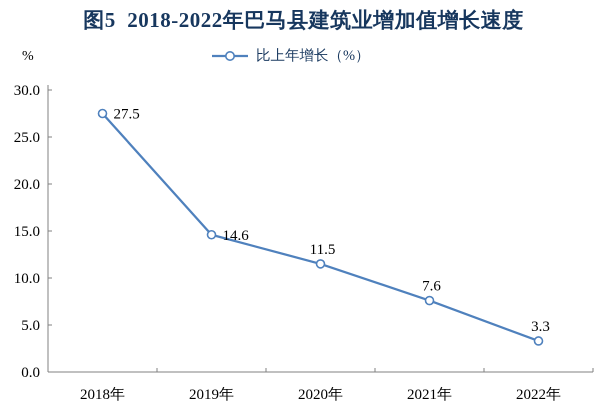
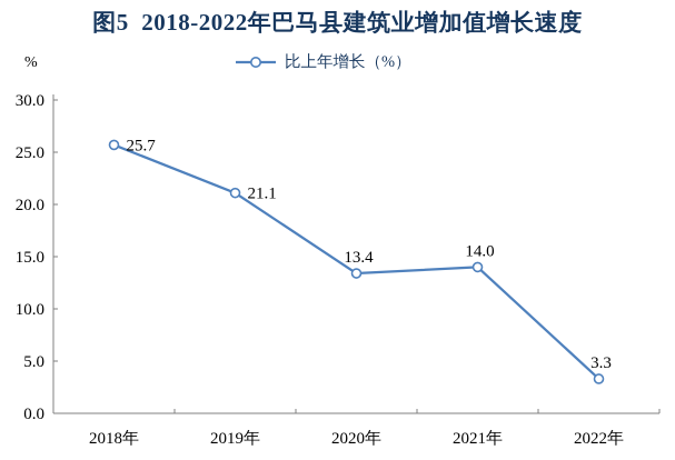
2018年: 27.5 -> 25.7
2019年: 14.6 -> 21.1
2020年: 11.5 -> 13.4
2021年: 7.6 -> 14.0
